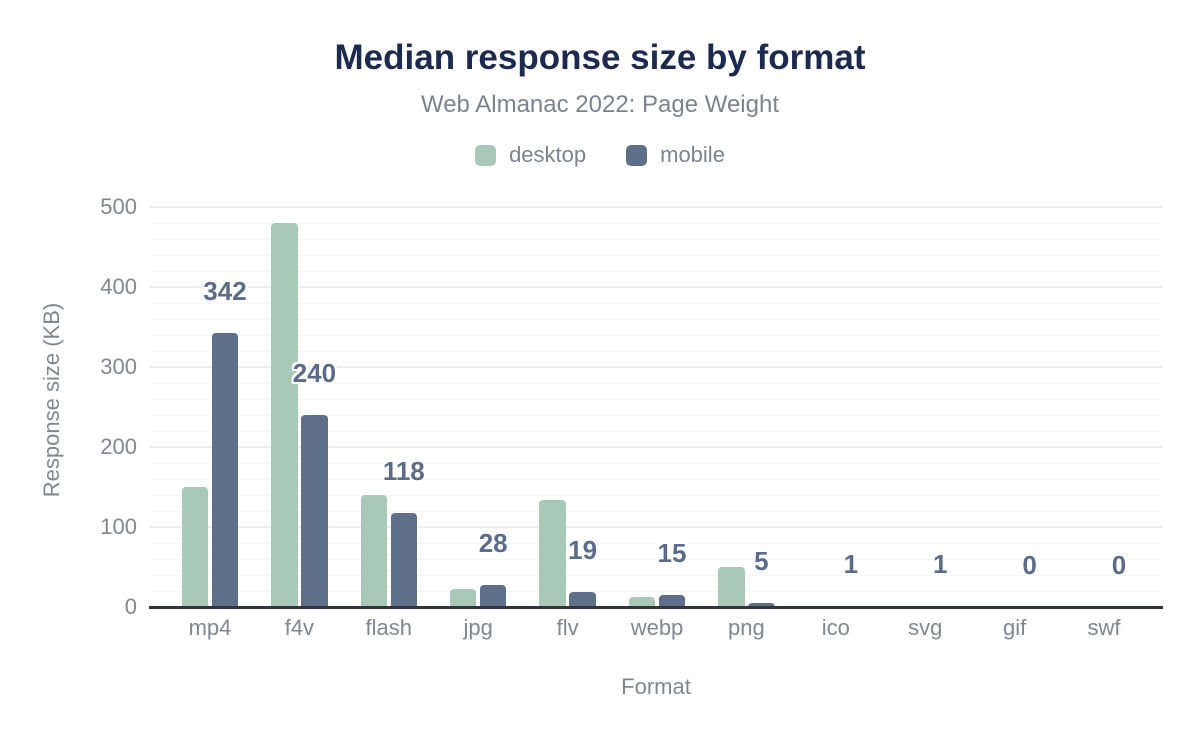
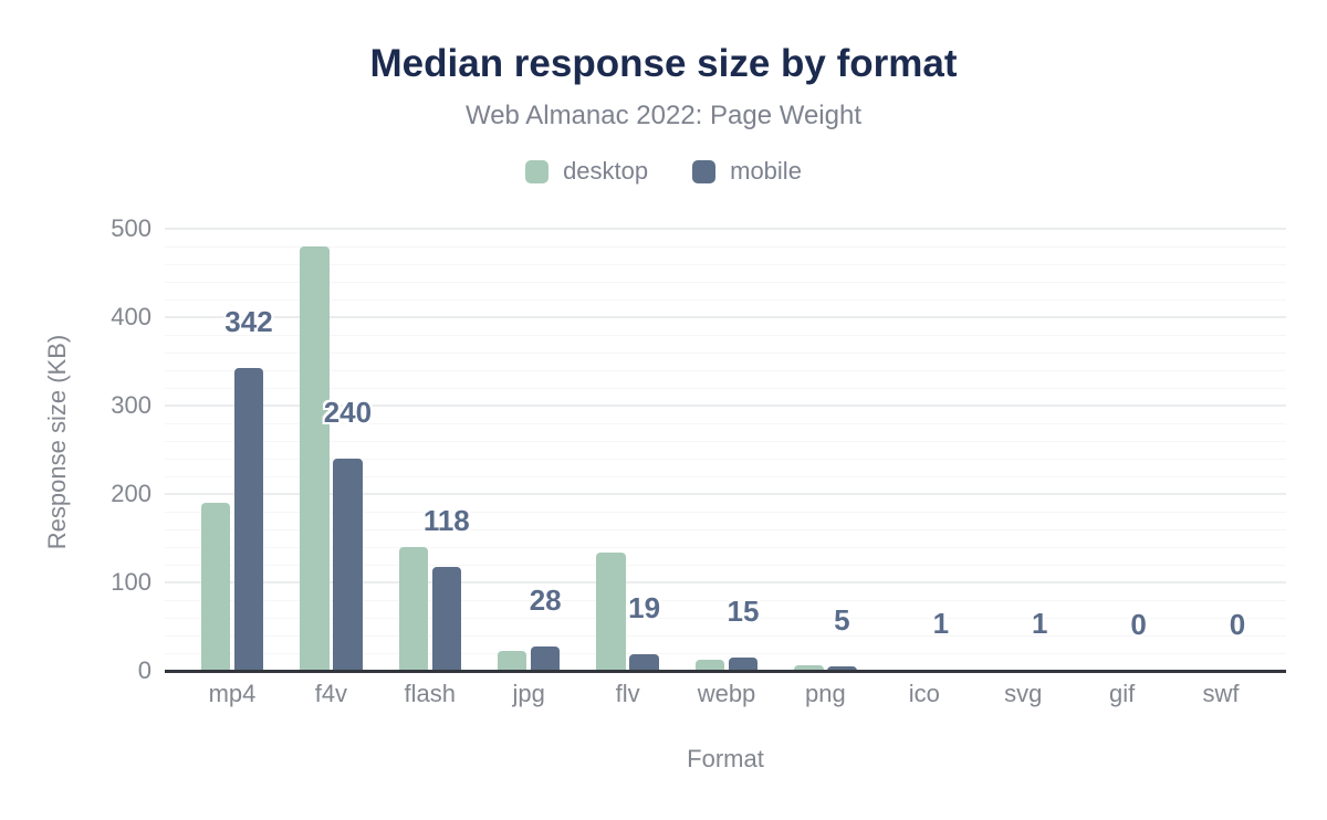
desktop/mp4: 150 -> 190
desktop/png: 50 -> 10
